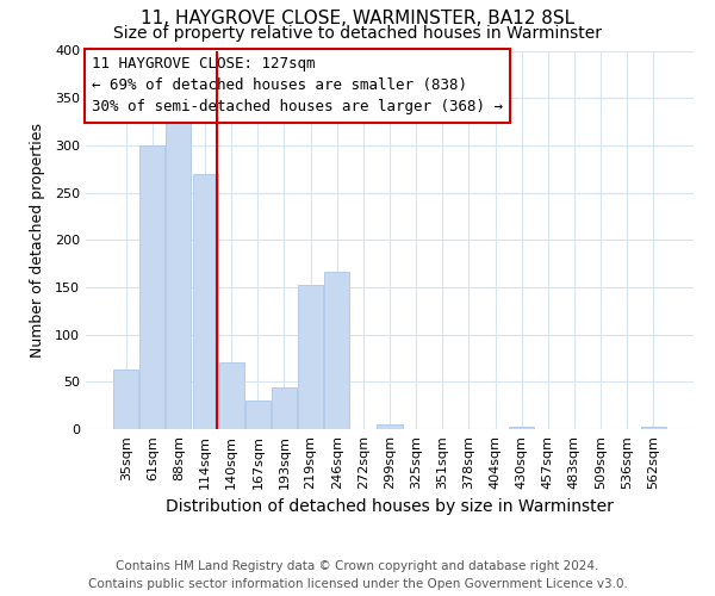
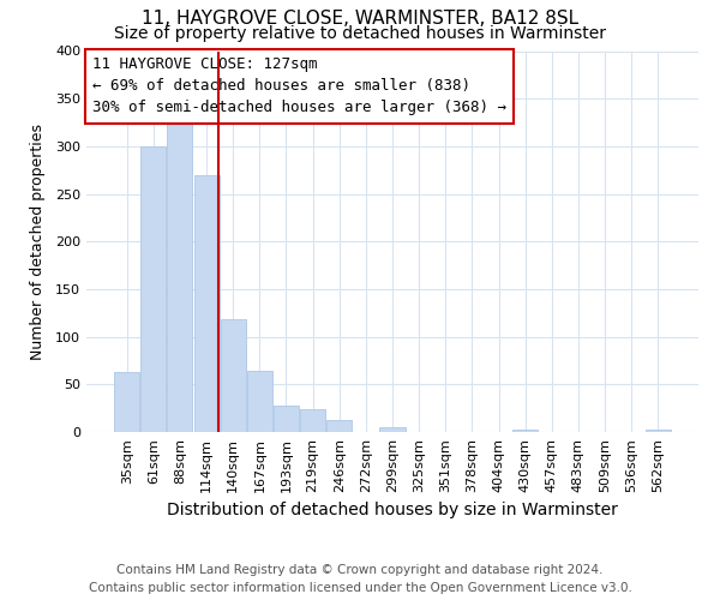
140sqm: 70 -> 119
167sqm: 30 -> 64
193sqm: 44 -> 28
219sqm: 152 -> 24
246sqm: 166 -> 13
